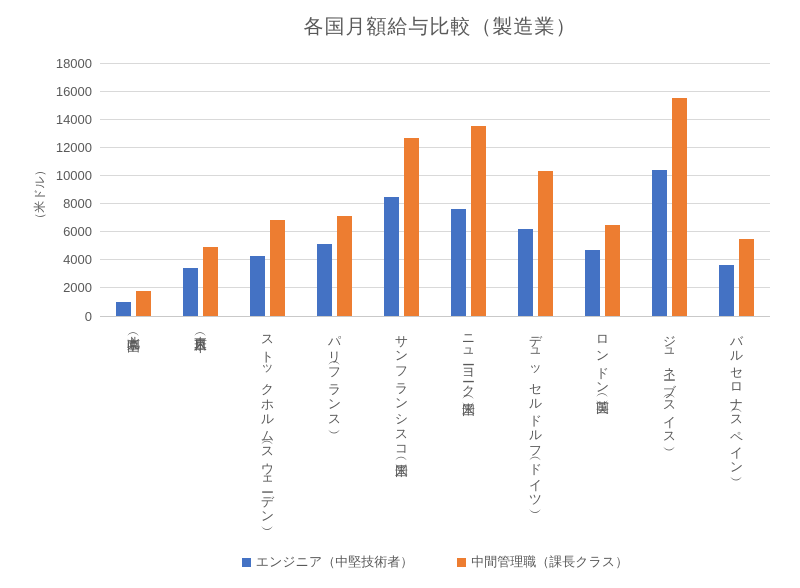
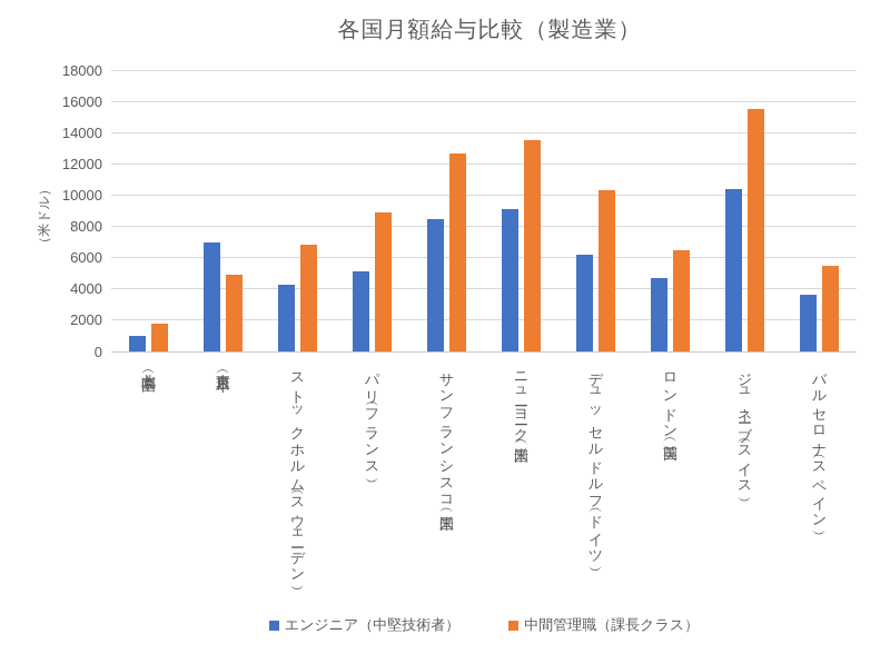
エンジニア（中堅技術者）/東京（日本）: 3400 -> 7000
中間管理職（課長クラス）/パリ（フランス）: 7100 -> 8900
エンジニア（中堅技術者）/ニューヨーク（米国）: 7600 -> 9100
